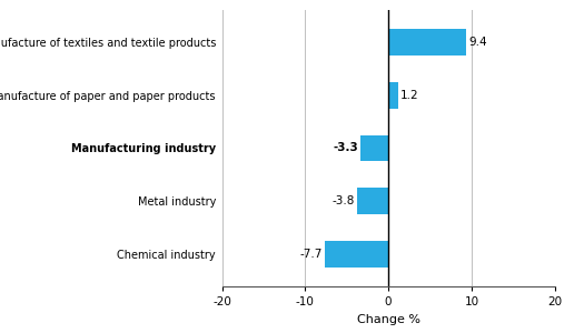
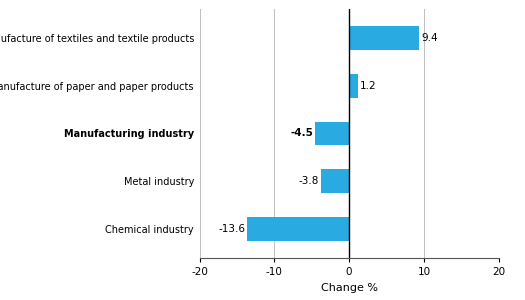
Manufacturing industry: -3.3 -> -4.5
Chemical industry: -7.7 -> -13.6
